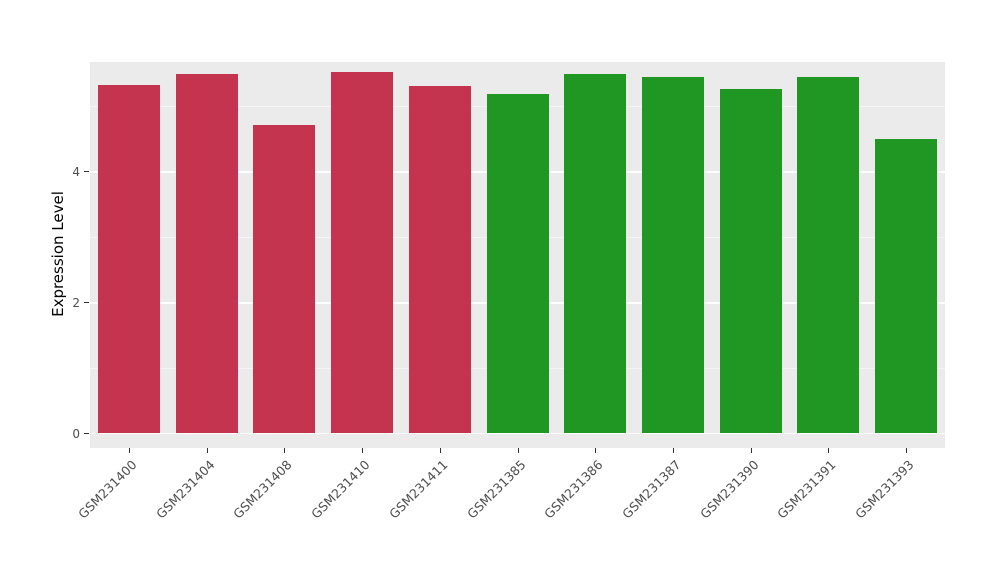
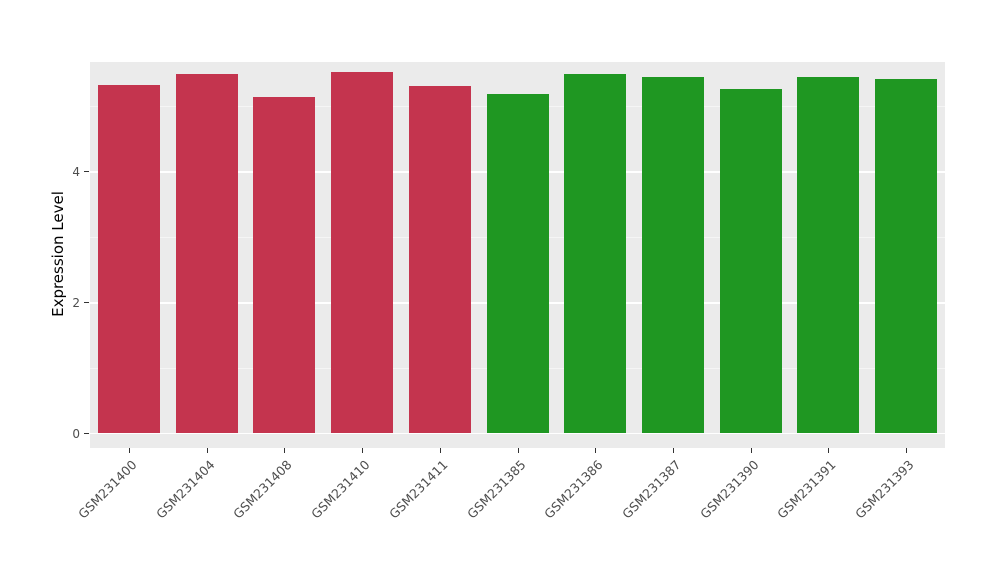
GSM231408: 4.7 -> 5.1
GSM231393: 4.5 -> 5.4
